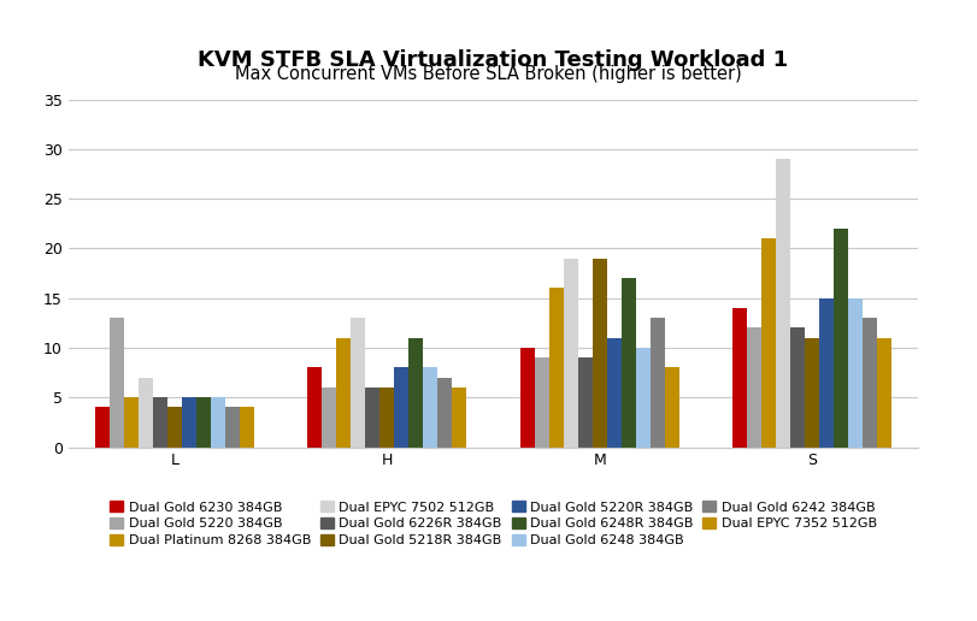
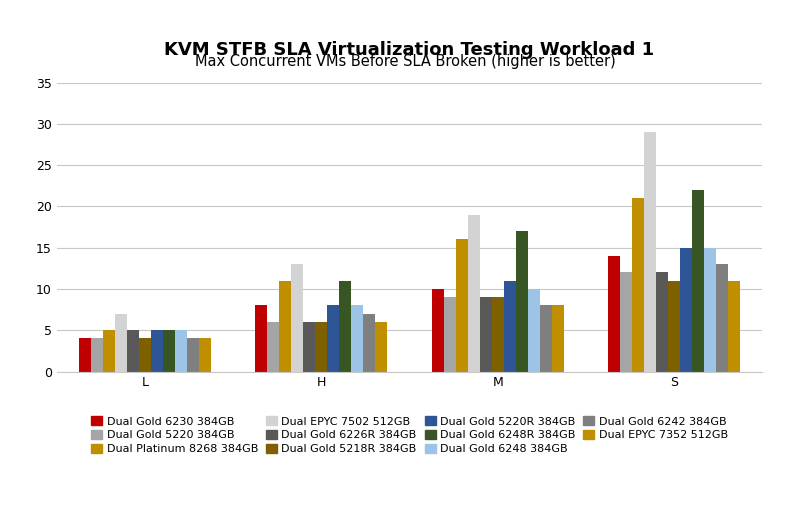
Dual Gold 5220 384GB/L: 13 -> 4
Dual Gold 5218R 384GB/M: 19 -> 9
Dual Gold 6242 384GB/M: 13 -> 8
